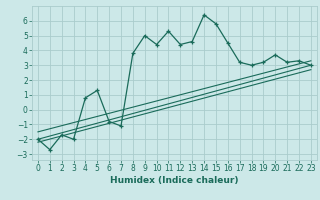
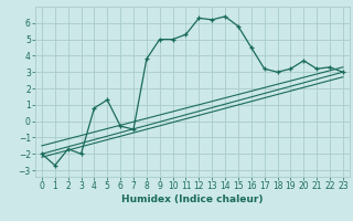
6: -0.8 -> -0.3
7: -1.1 -> -0.5
10: 4.4 -> 5.0
12: 4.4 -> 6.3
13: 4.6 -> 6.2
